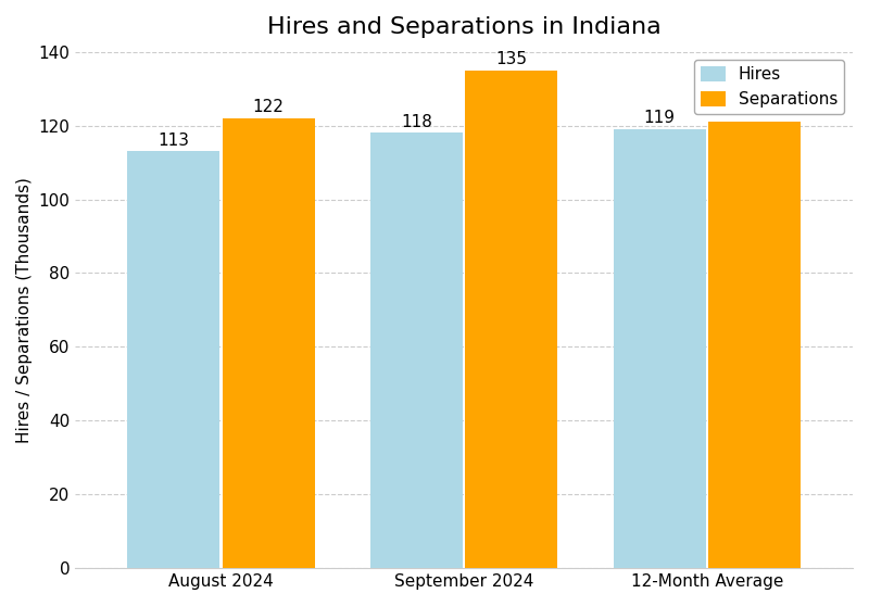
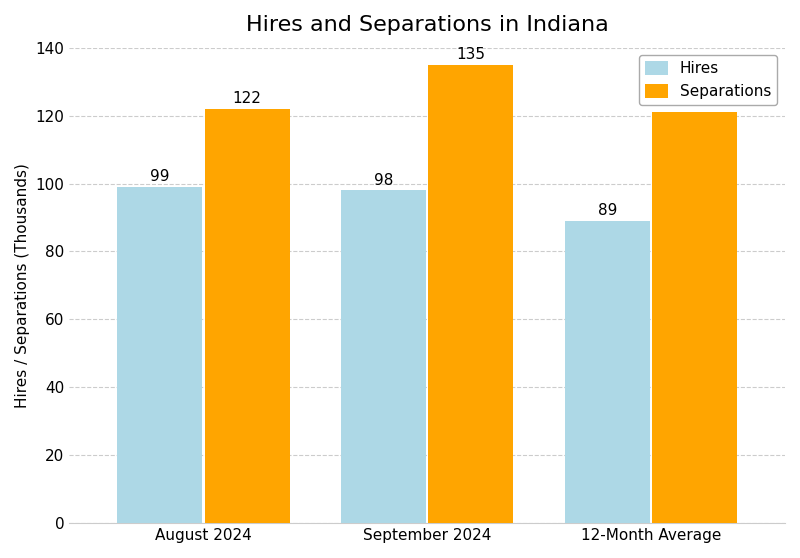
Hires/August 2024: 113 -> 99
Hires/September 2024: 118 -> 98
Hires/12-Month Average: 119 -> 89
